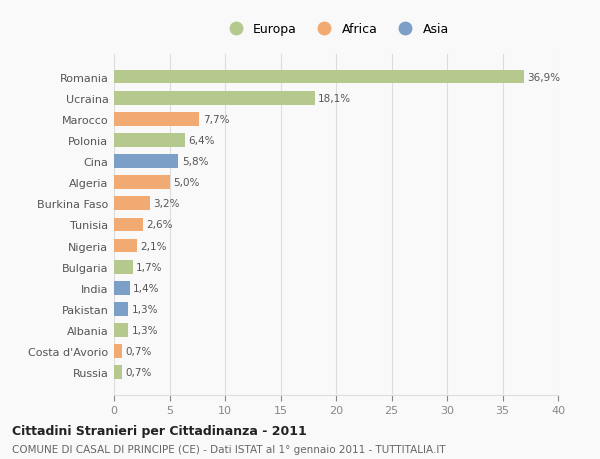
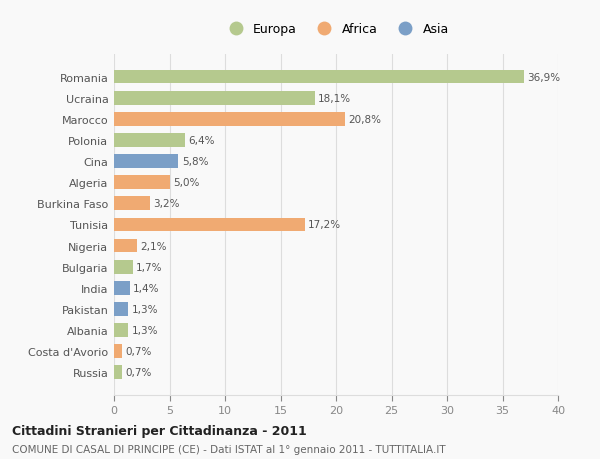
Marocco: 7,7% -> 20,8%
Tunisia: 2,6% -> 17,2%
